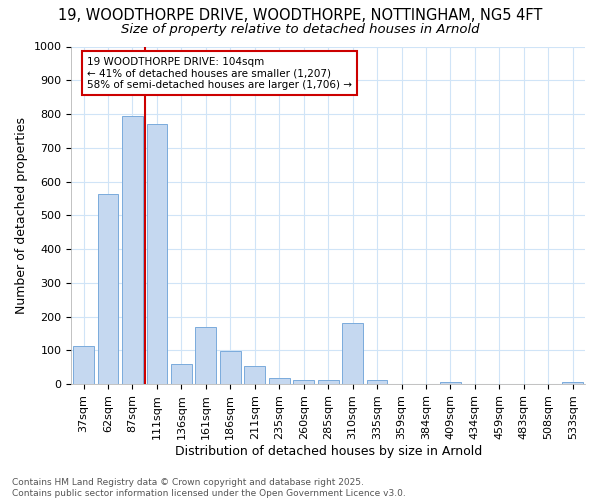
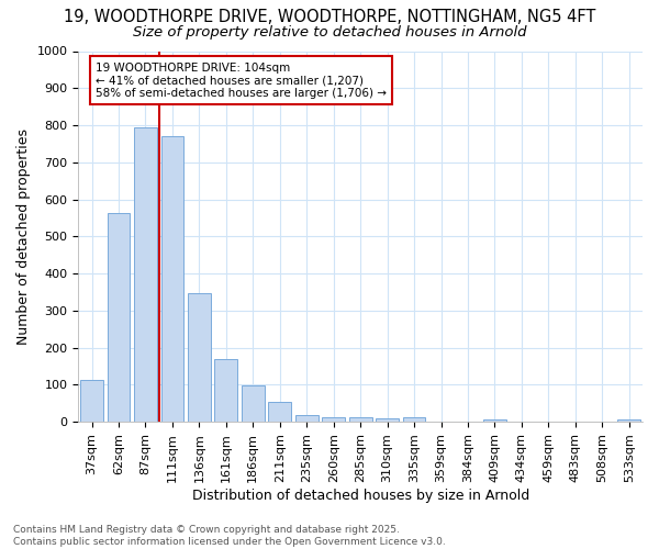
136sqm: 60 -> 348
310sqm: 180 -> 10
